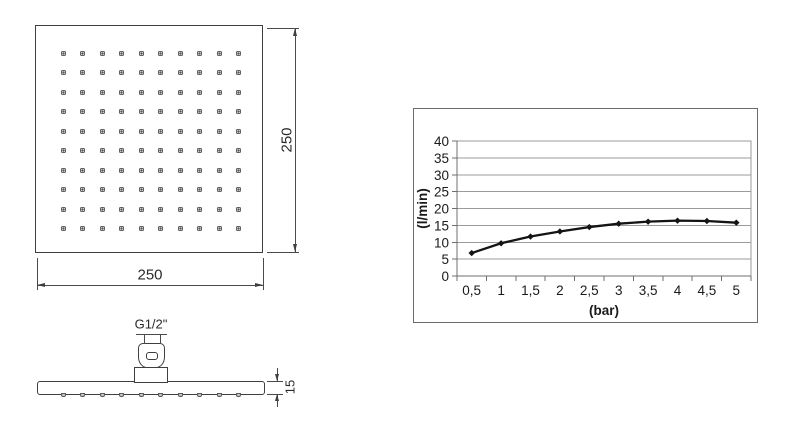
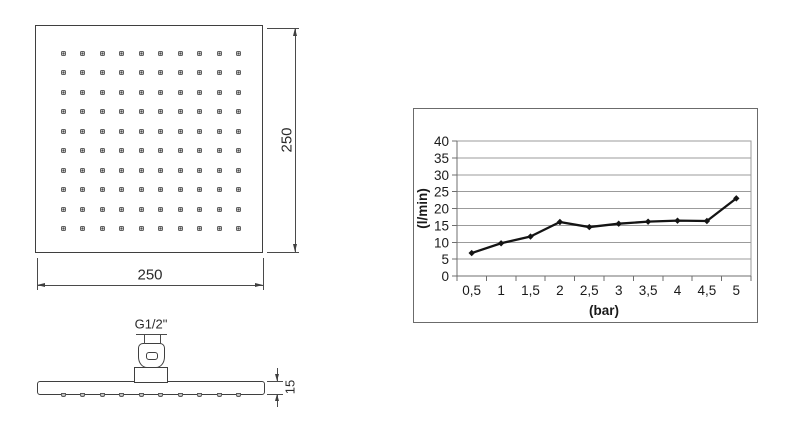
2: 13 -> 16
5: 16 -> 23
